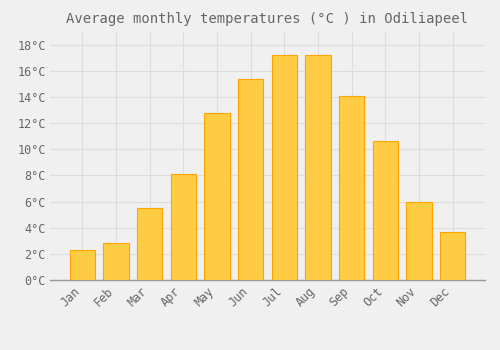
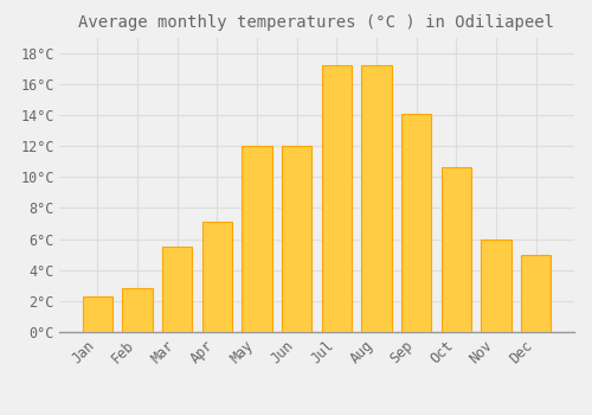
Apr: 8.1°C -> 7.1°C
May: 12.8°C -> 12.0°C
Jun: 15.4°C -> 12.0°C
Dec: 3.7°C -> 5.0°C
